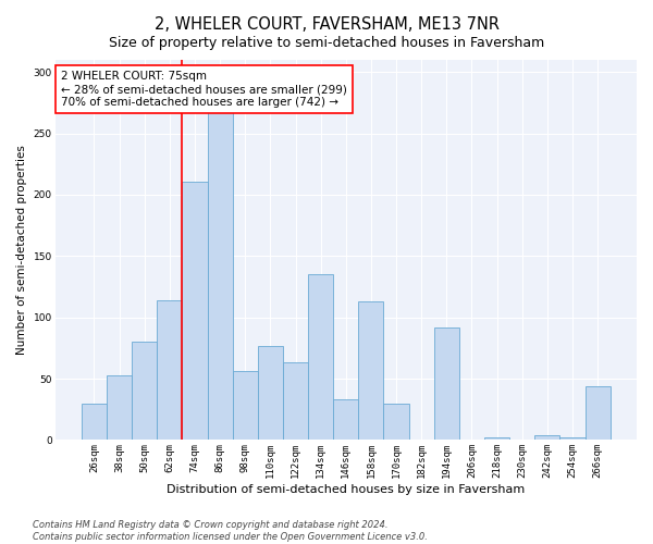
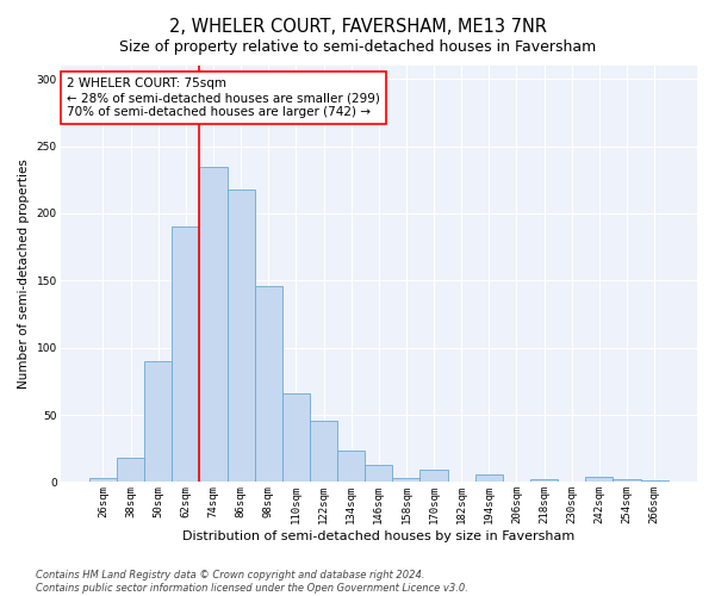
26sqm: 30 -> 3
38sqm: 53 -> 18
50sqm: 80 -> 90
62sqm: 114 -> 190
74sqm: 211 -> 235
86sqm: 269 -> 218
98sqm: 56 -> 146
110sqm: 77 -> 66
122sqm: 63 -> 46
134sqm: 135 -> 23
146sqm: 33 -> 13
158sqm: 113 -> 3
170sqm: 30 -> 9
194sqm: 92 -> 6
266sqm: 44 -> 1
